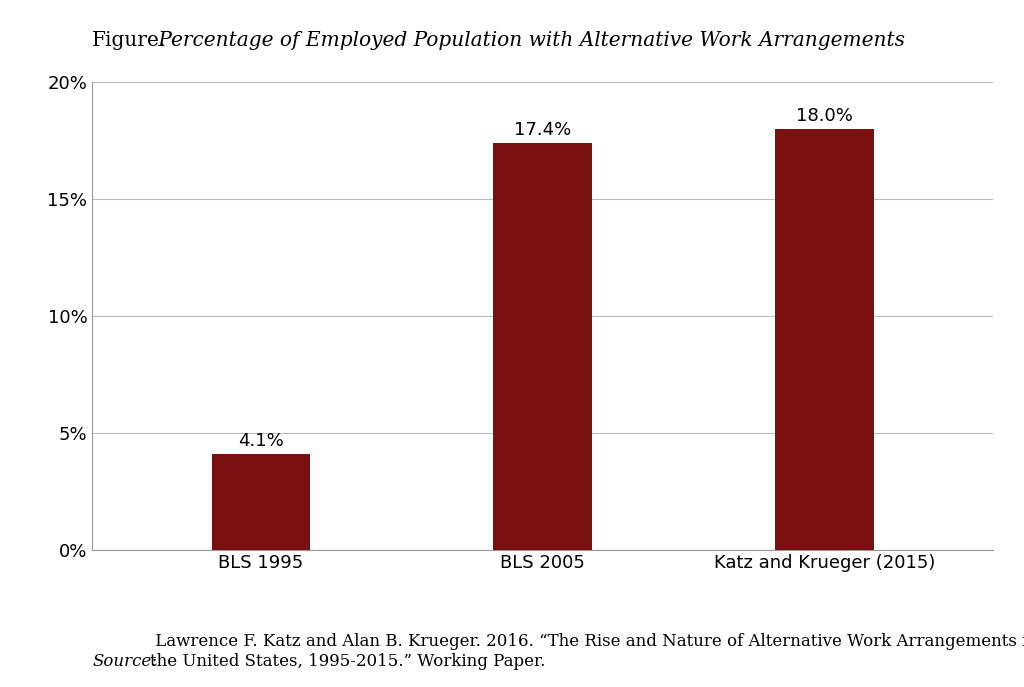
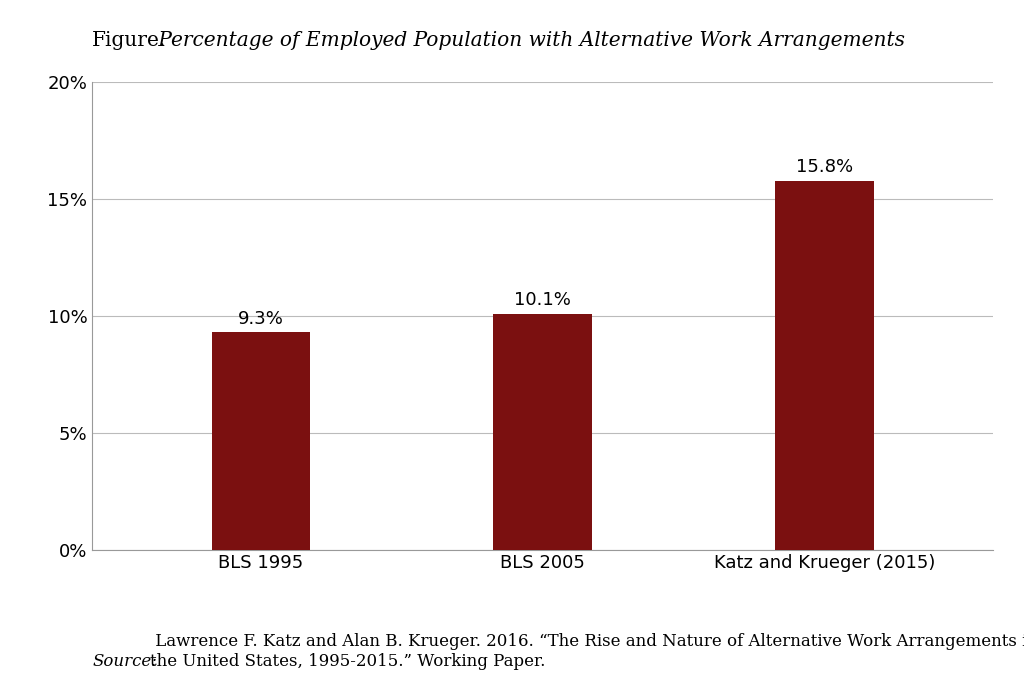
BLS 1995: 4.1% -> 9.3%
BLS 2005: 17.4% -> 10.1%
Katz and Krueger (2015): 18.0% -> 15.8%
